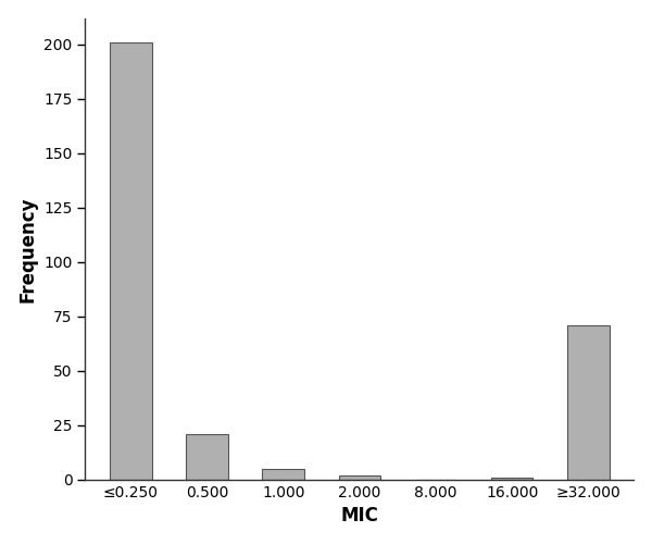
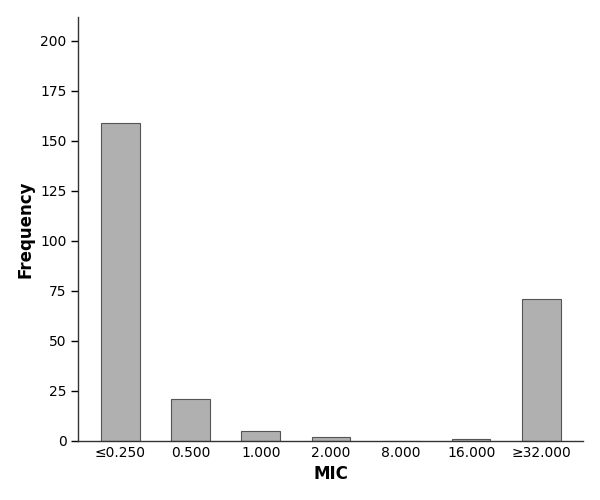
≤0.250: 201 -> 159
